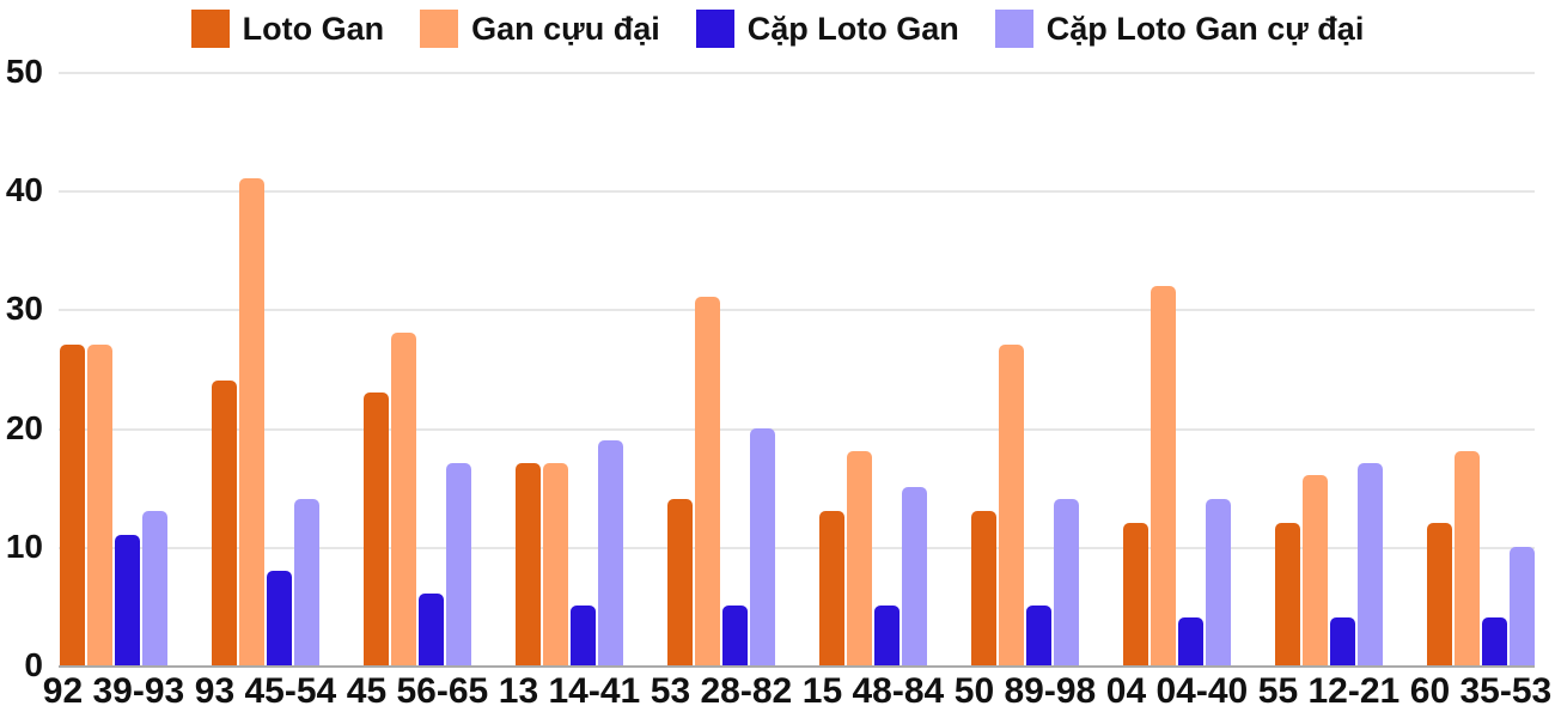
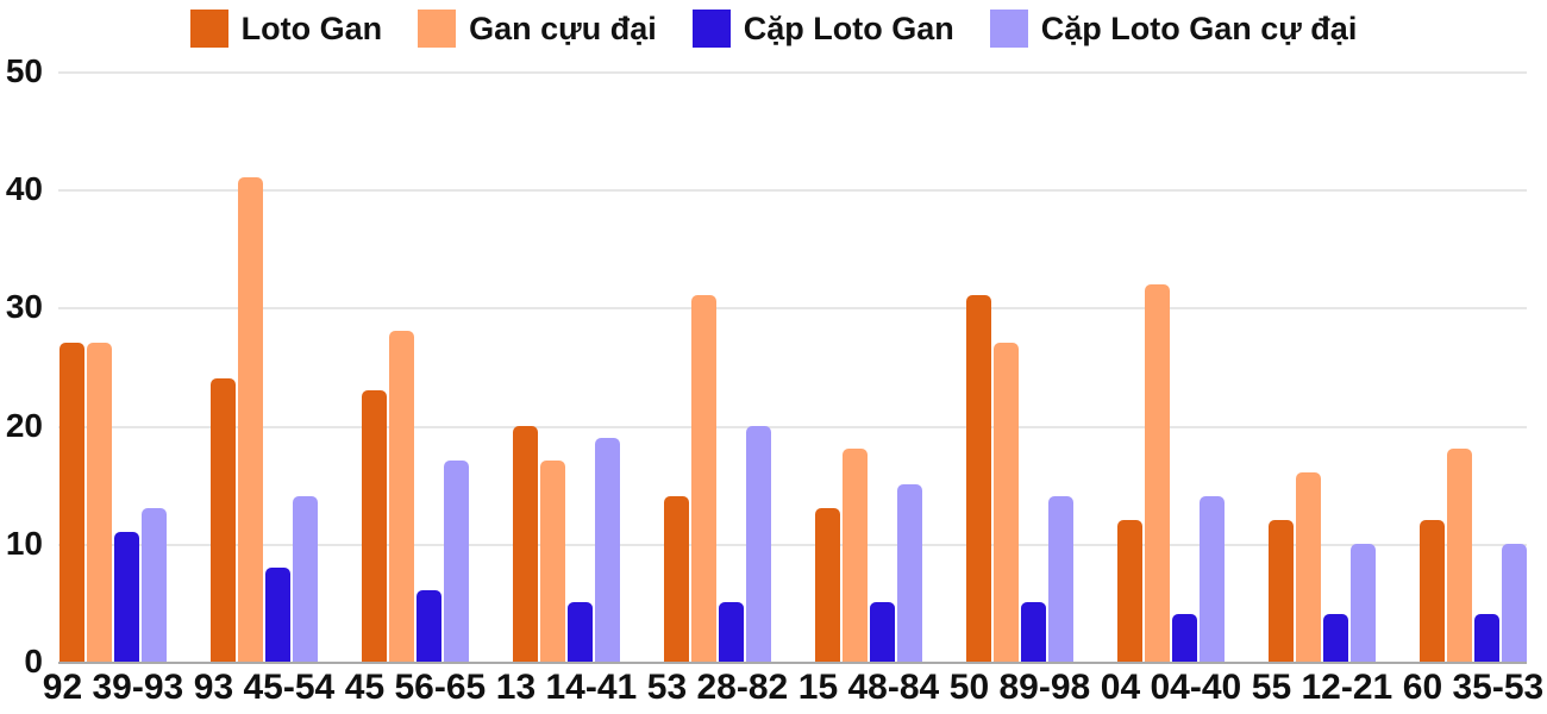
Loto Gan/13 14-41: 17 -> 20
Loto Gan/50 89-98: 13 -> 31
Cặp Loto Gan cự đại/55 12-21: 17 -> 10
